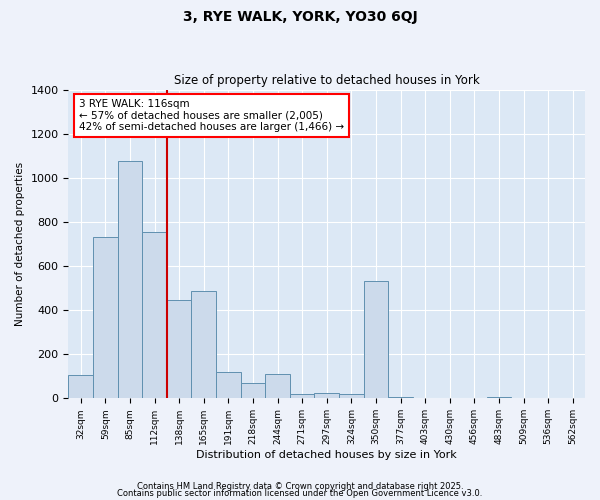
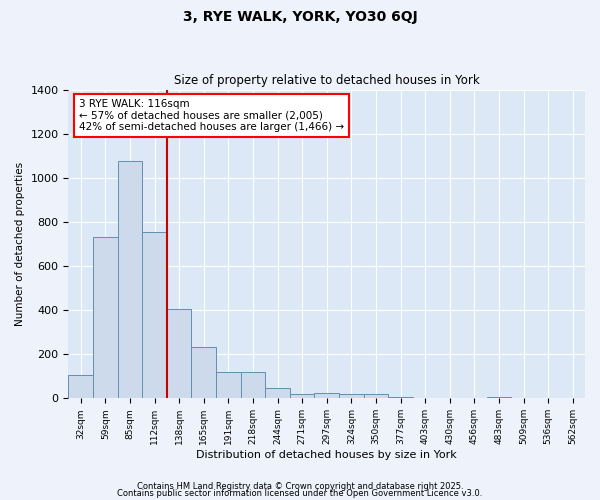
138sqm: 445 -> 403
165sqm: 485 -> 235
218sqm: 70 -> 118
244sqm: 110 -> 48
350sqm: 530 -> 18
